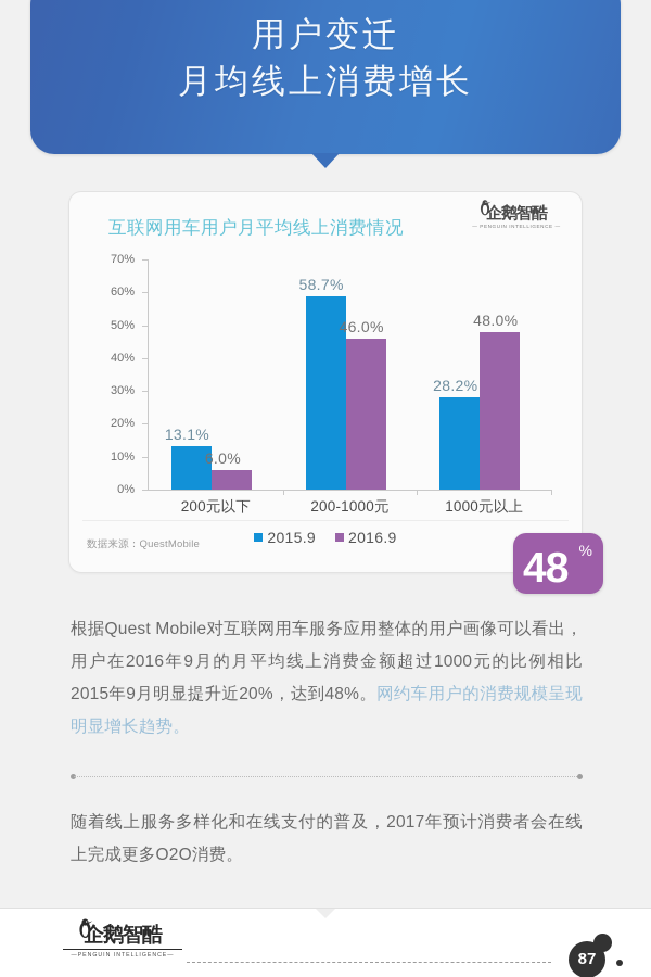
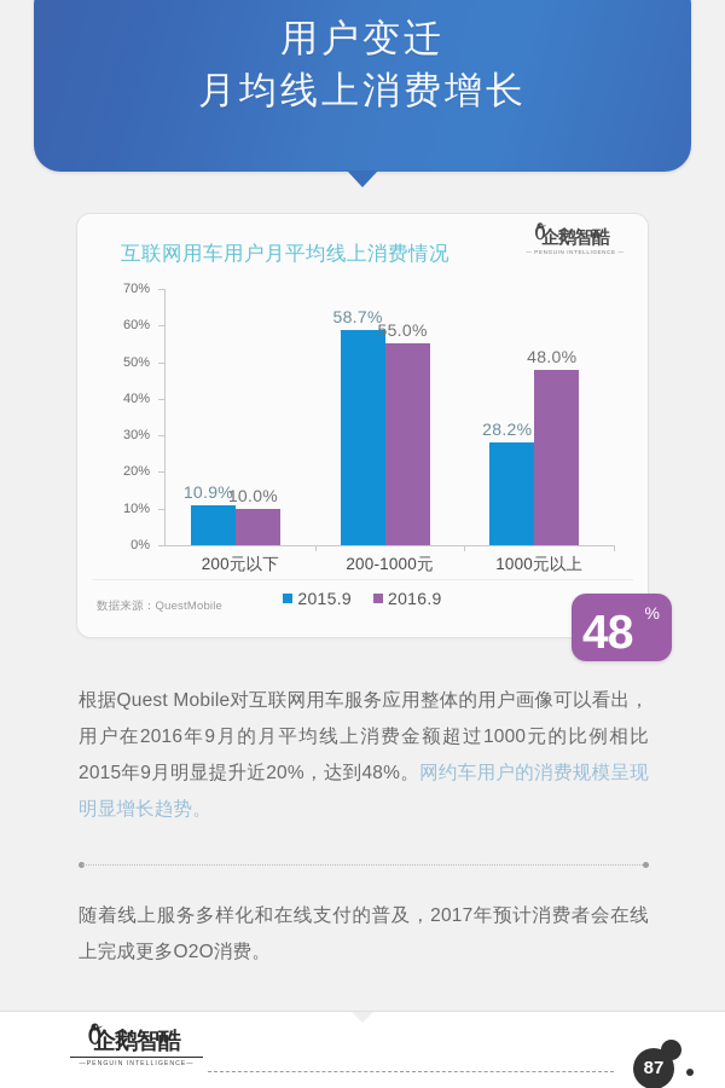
2015.9/200元以下: 13.1% -> 10.9%
2016.9/200元以下: 6.0% -> 10.0%
2016.9/200-1000元: 46.0% -> 55.0%
